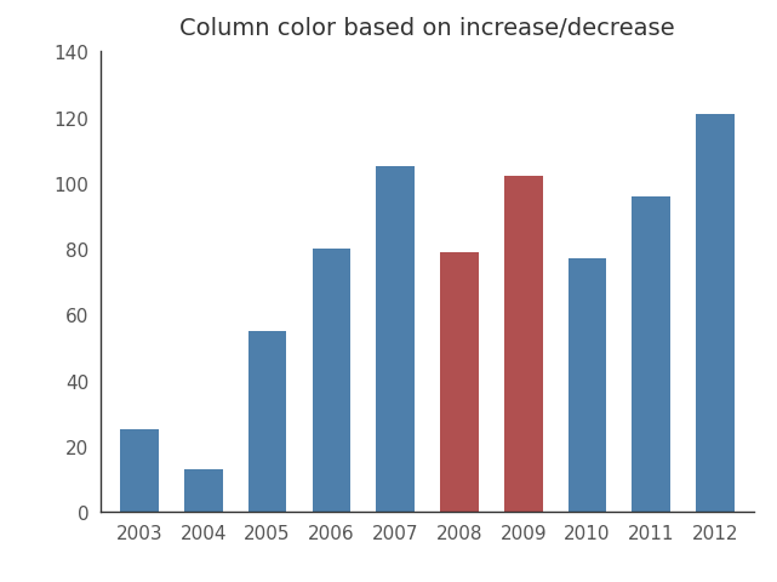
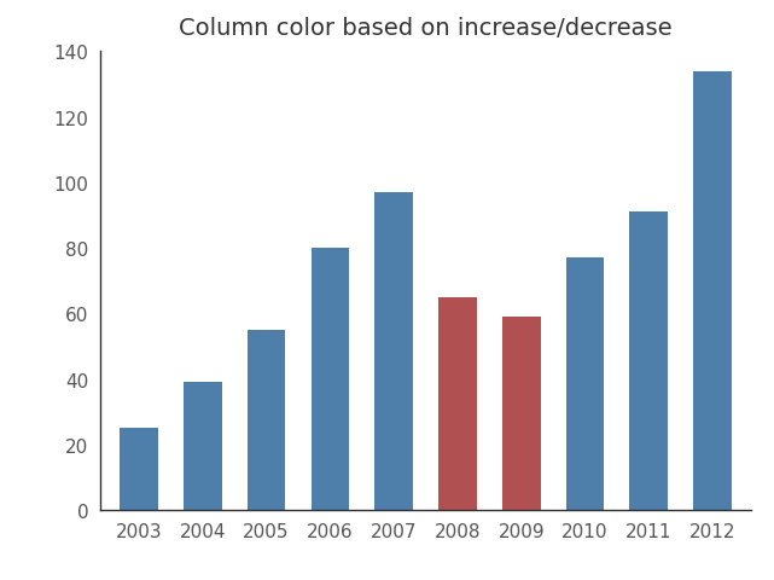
2004: 13 -> 39
2007: 105 -> 97
2008: 79 -> 65
2009: 102 -> 59
2011: 96 -> 91
2012: 121 -> 134
